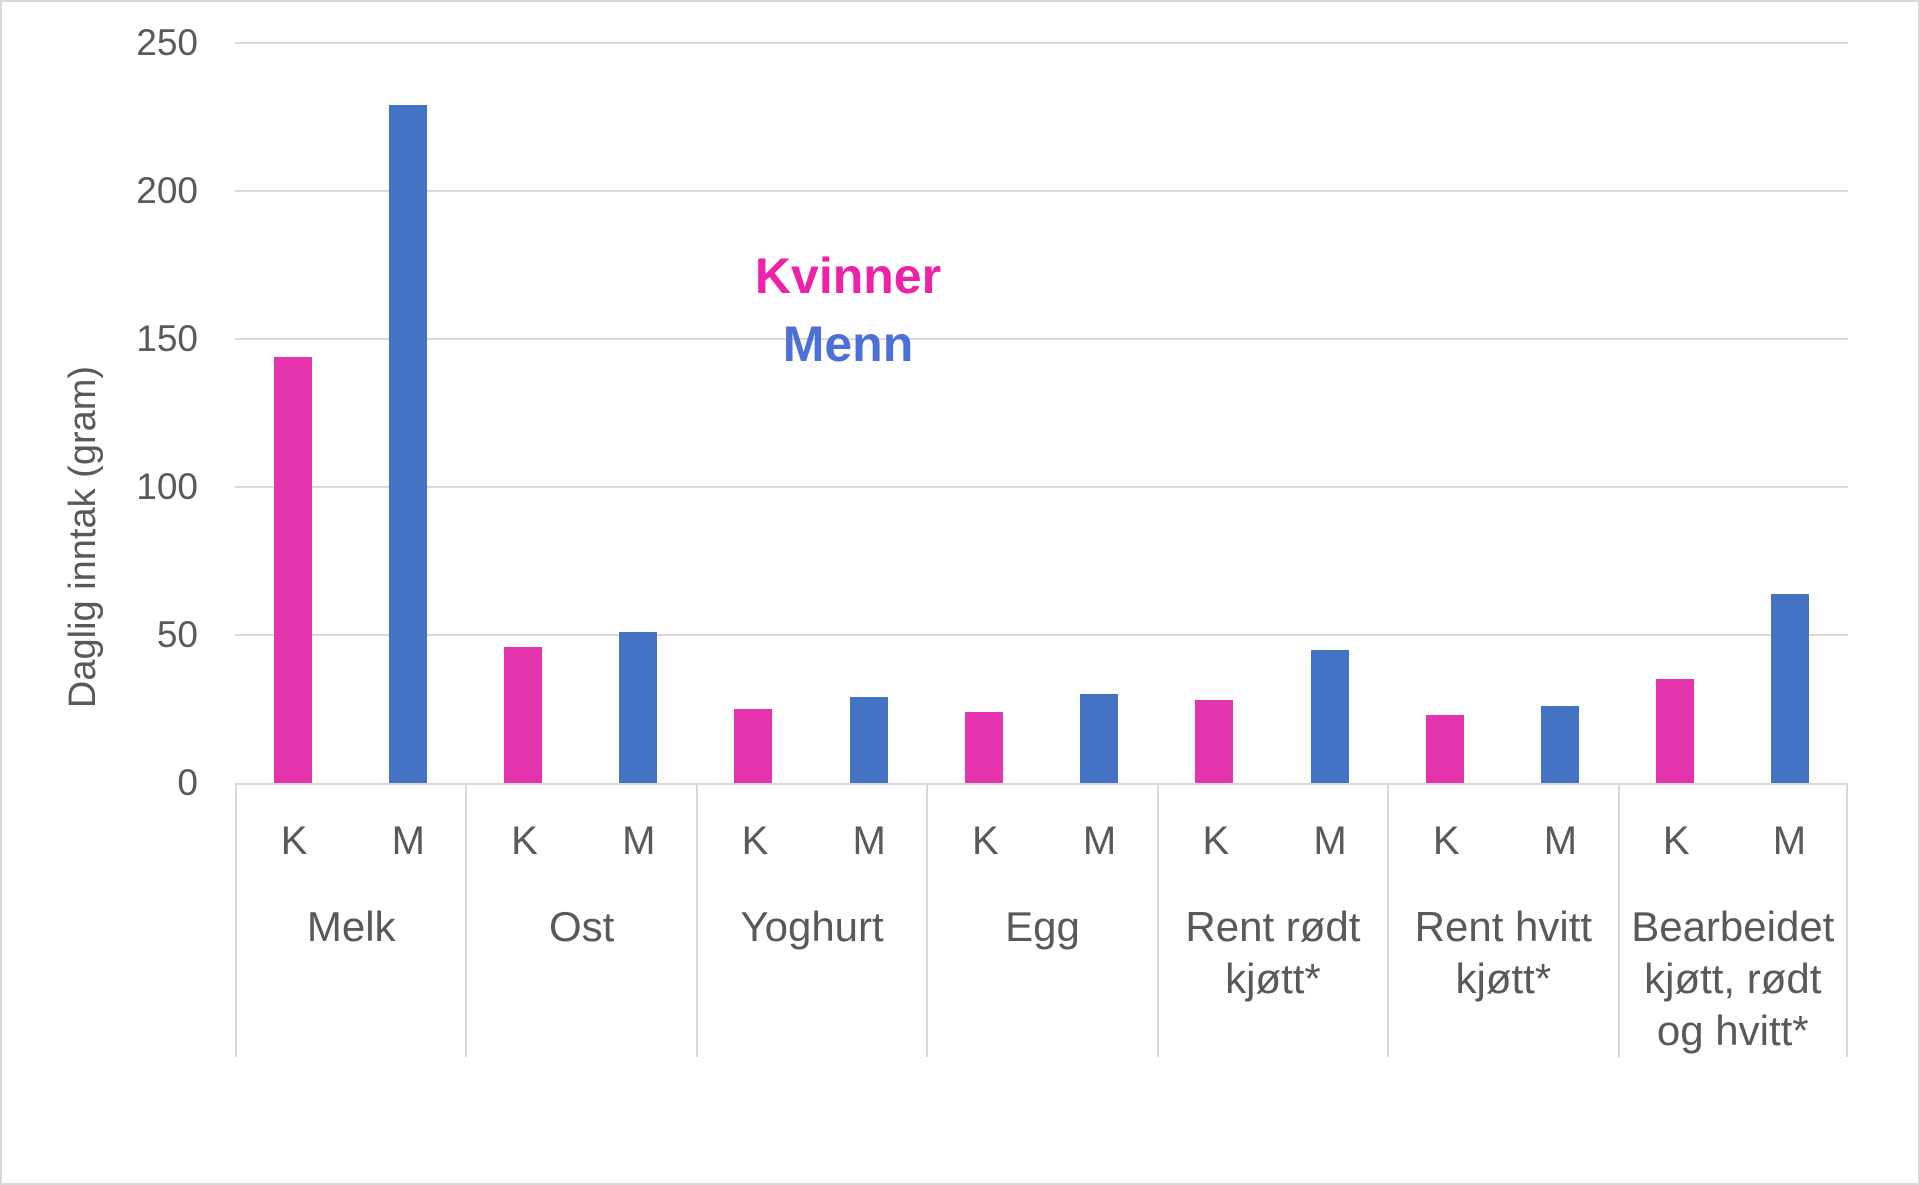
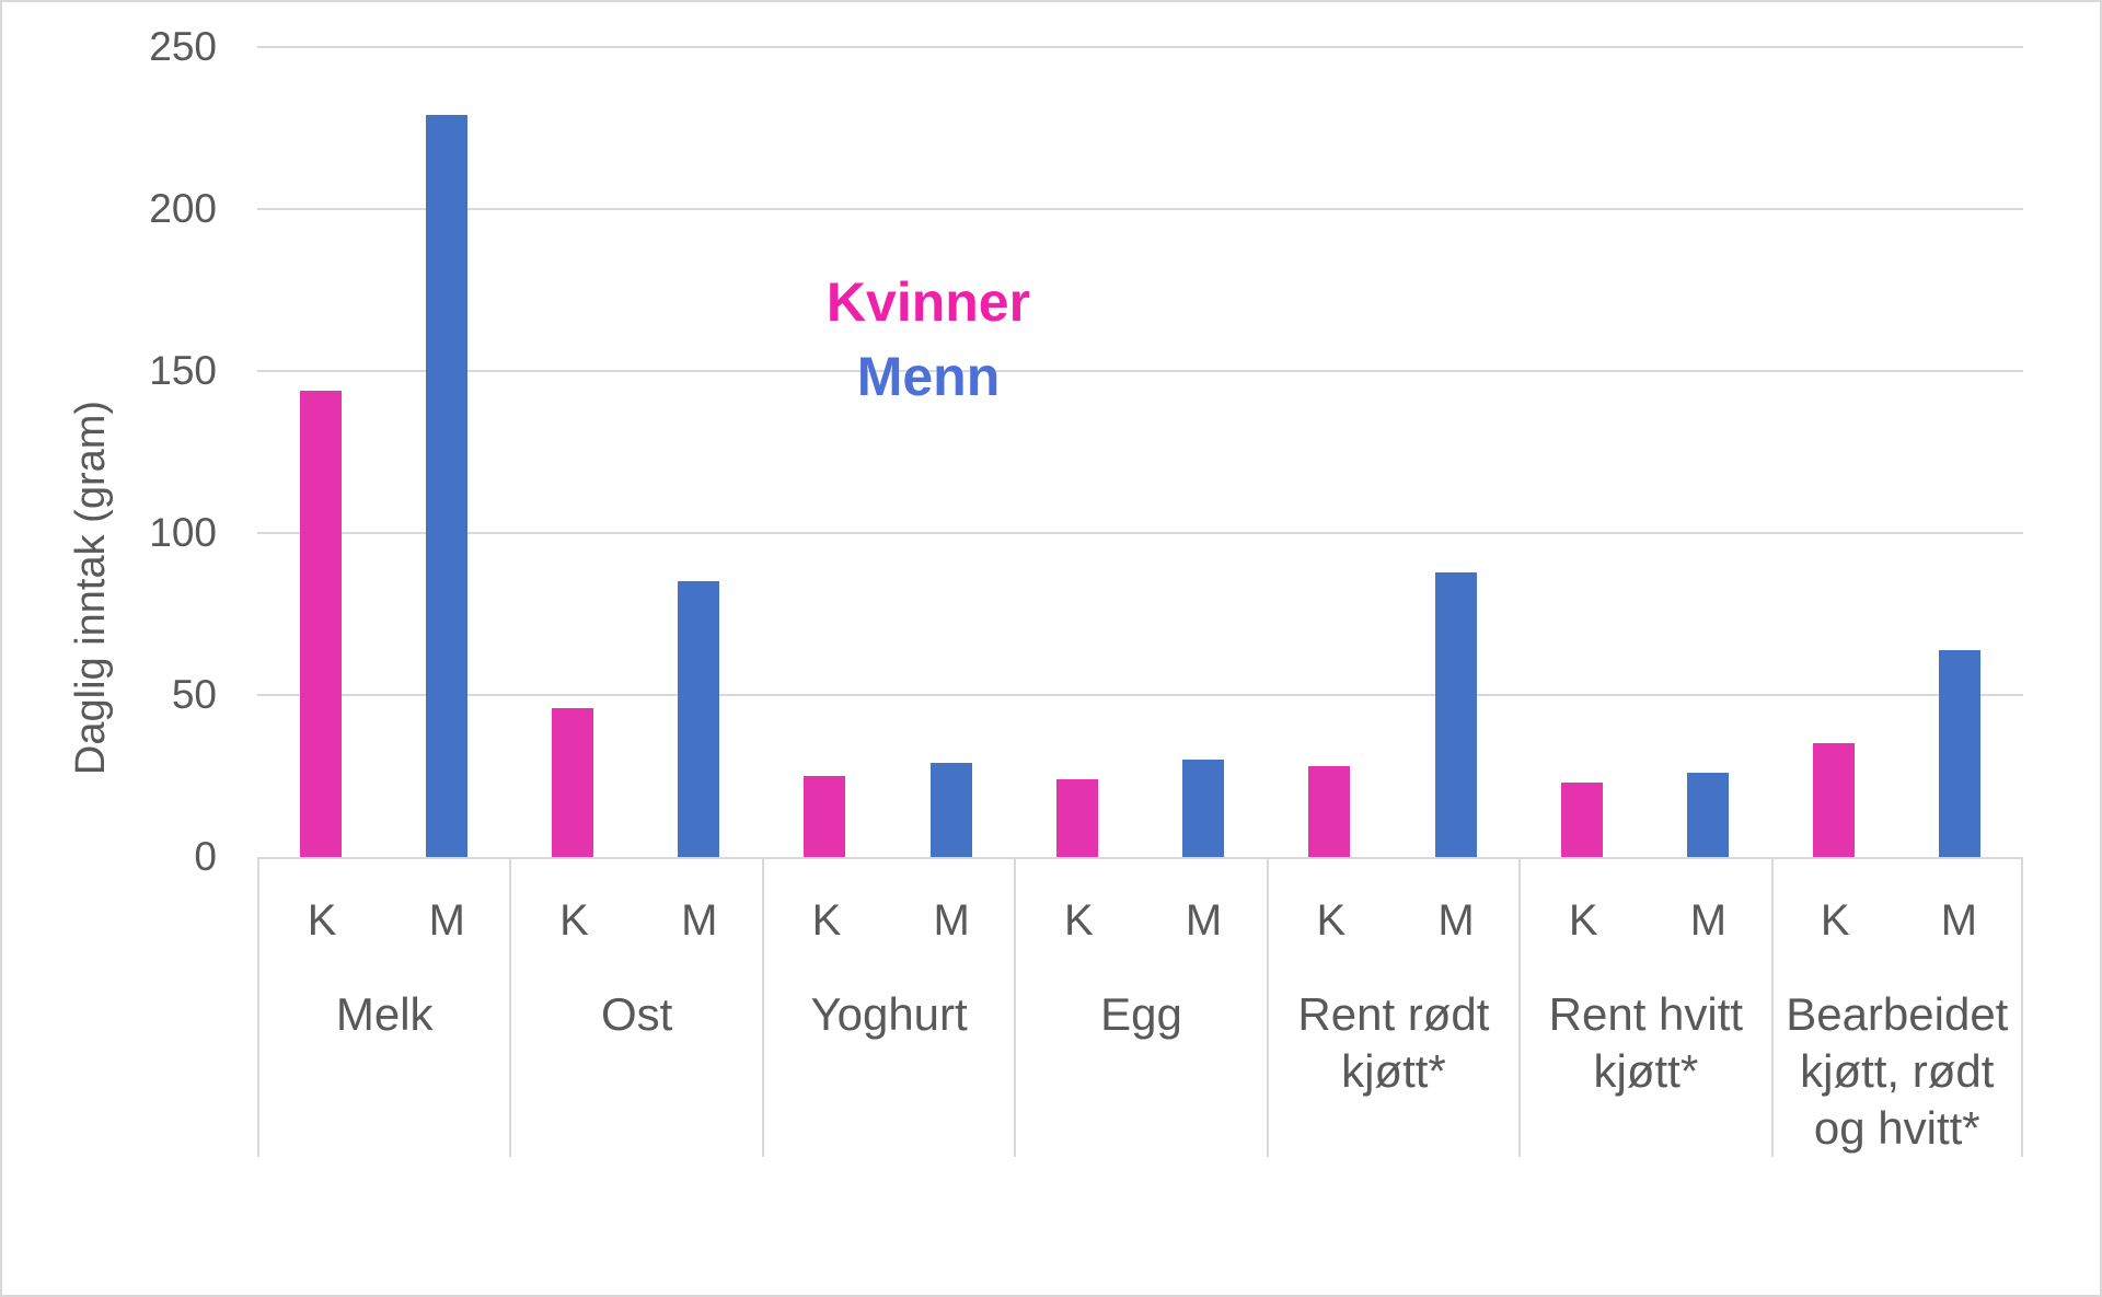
Menn/Ost: 51 -> 85
Menn/Rent rødt kjøtt*: 45 -> 88
